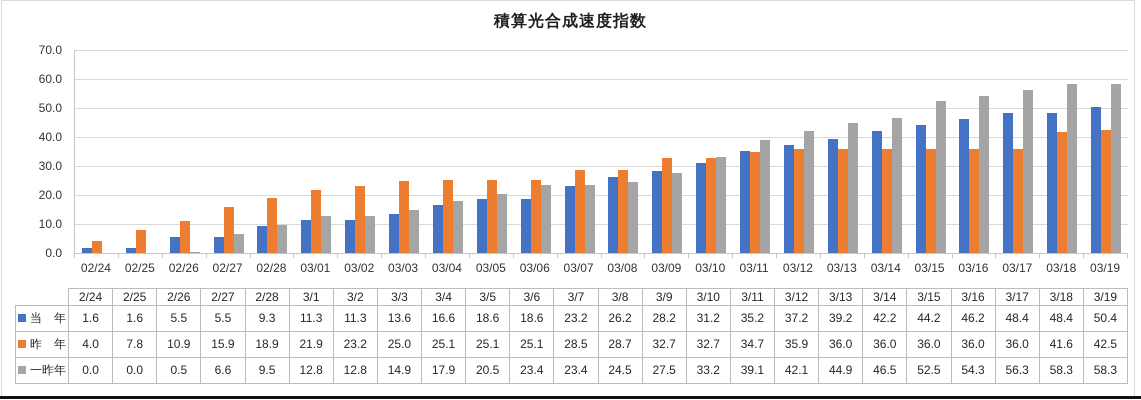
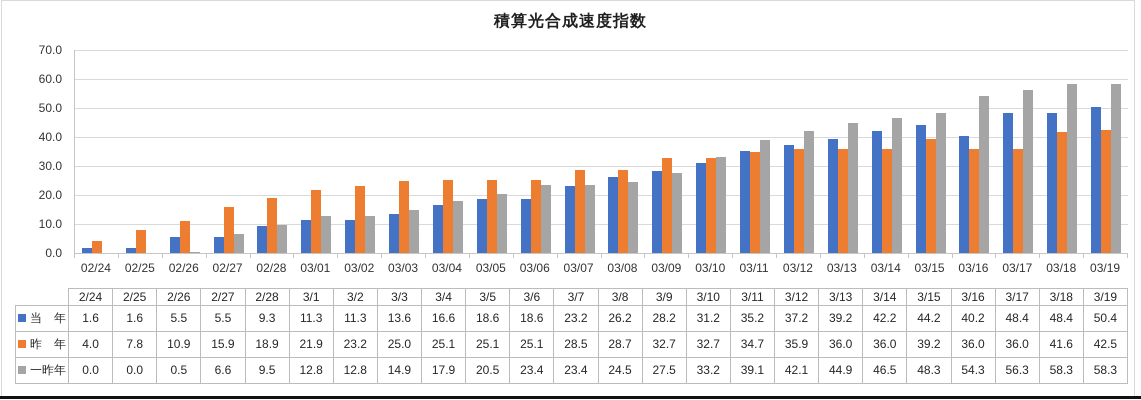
昨 年/03/15: 36.0 -> 39.2
一昨年/03/15: 52.5 -> 48.3
当 年/03/16: 46.2 -> 40.2
